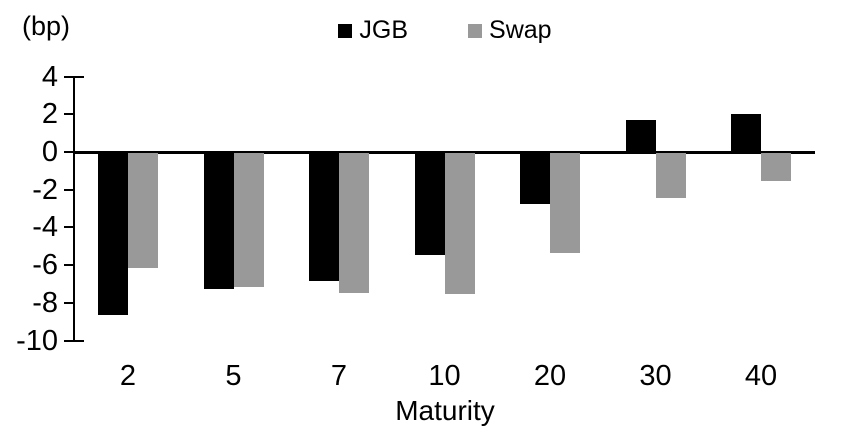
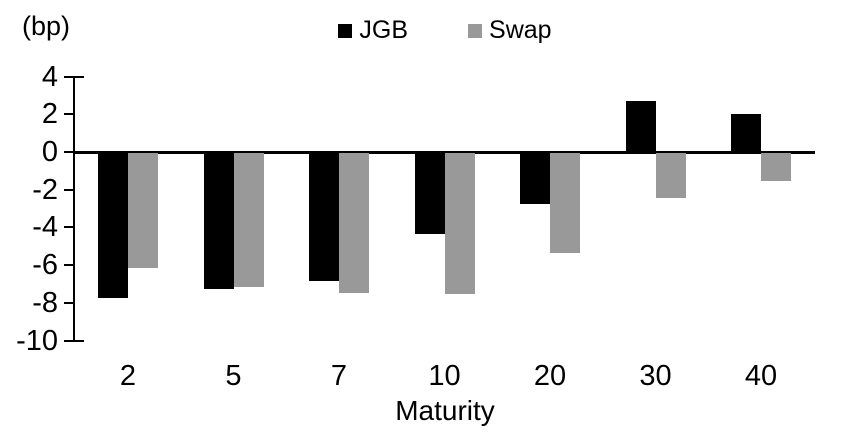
JGB/2: -8.6 -> -7.7
JGB/10: -5.4 -> -4.3
JGB/30: 1.7 -> 2.7
